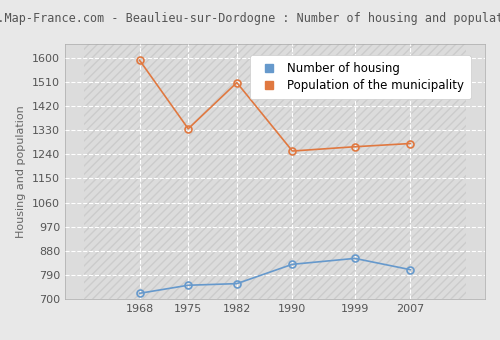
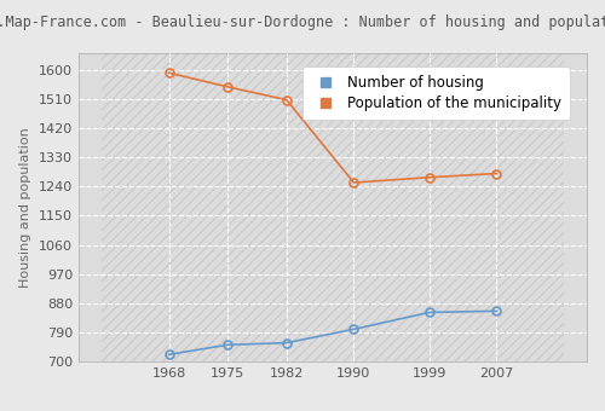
Population of the municipality/1975: 1335 -> 1547
Number of housing/1990: 830 -> 800
Number of housing/2007: 810 -> 856
